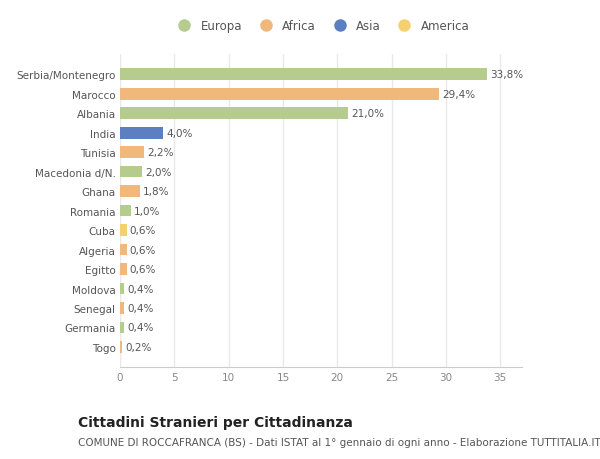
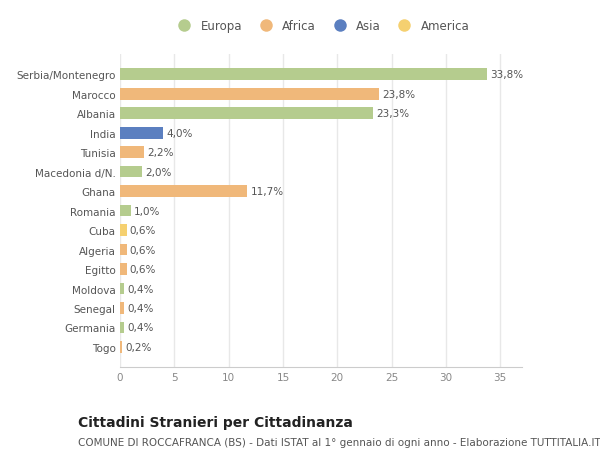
Marocco: 29,4% -> 23,8%
Albania: 21,0% -> 23,3%
Ghana: 1,8% -> 11,7%
